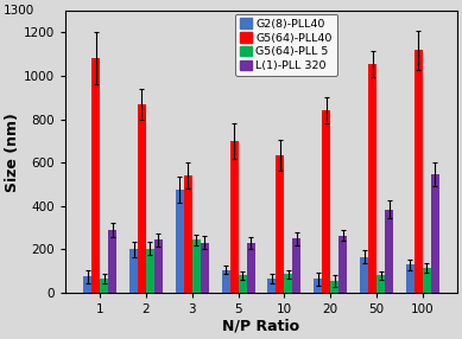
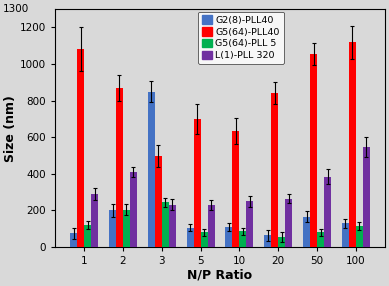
G5(64)-PLL 5/1: 60 -> 120
L(1)-PLL 320/2: 240 -> 410
G2(8)-PLL40/3: 480 -> 850
G5(64)-PLL40/3: 540 -> 500
G2(8)-PLL40/10: 60 -> 110
